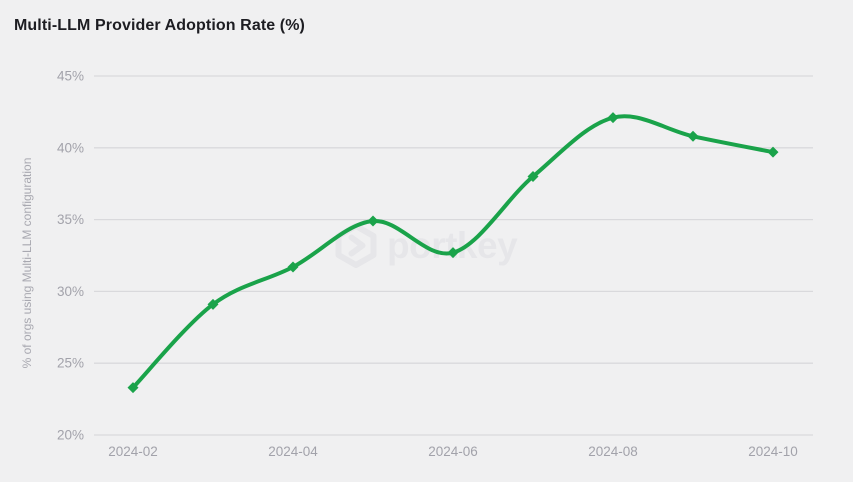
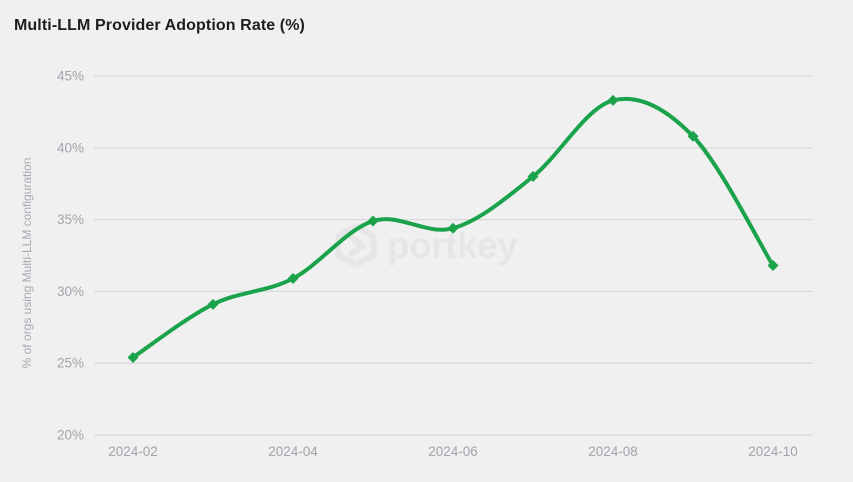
2024-02: 23.3% -> 25.4%
2024-04: 31.7% -> 30.9%
2024-06: 32.7% -> 34.4%
2024-08: 42.1% -> 43.3%
2024-10: 39.7% -> 31.8%
